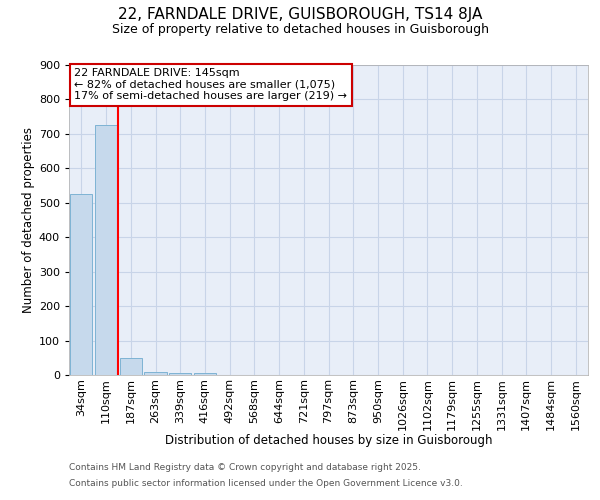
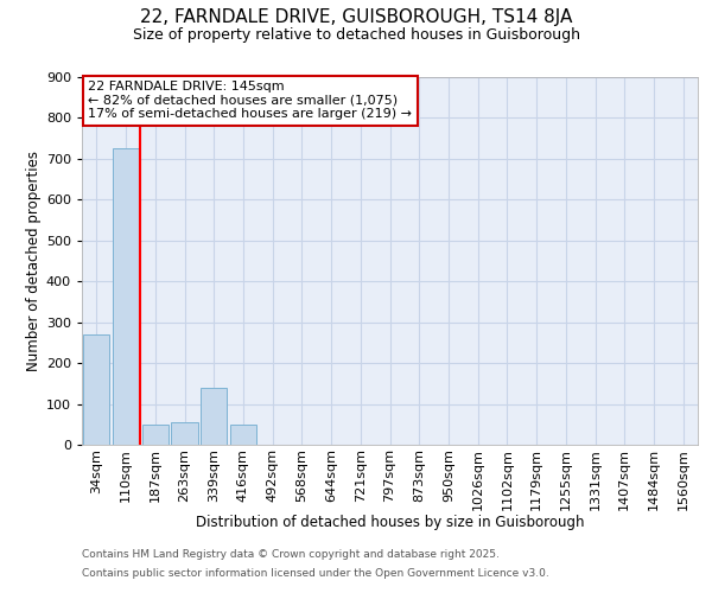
34sqm: 525 -> 270
263sqm: 10 -> 55
339sqm: 5 -> 140
416sqm: 5 -> 50
